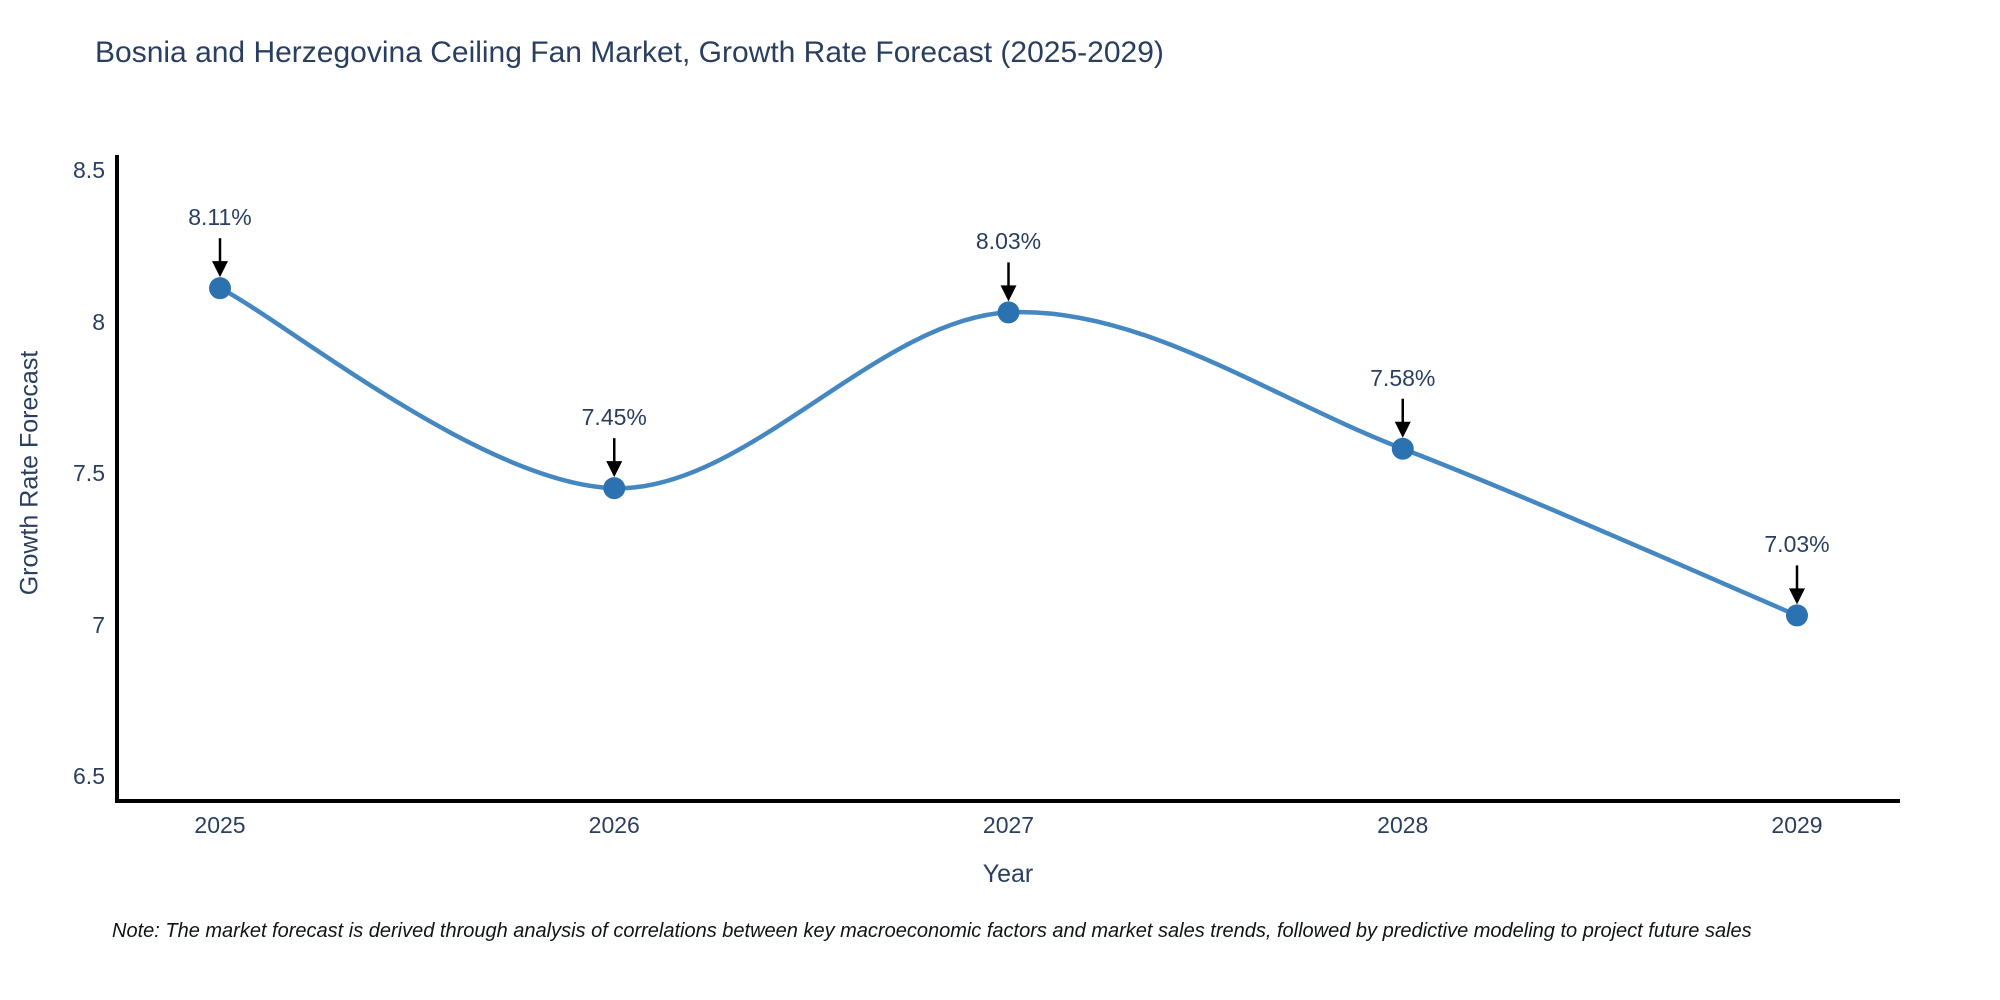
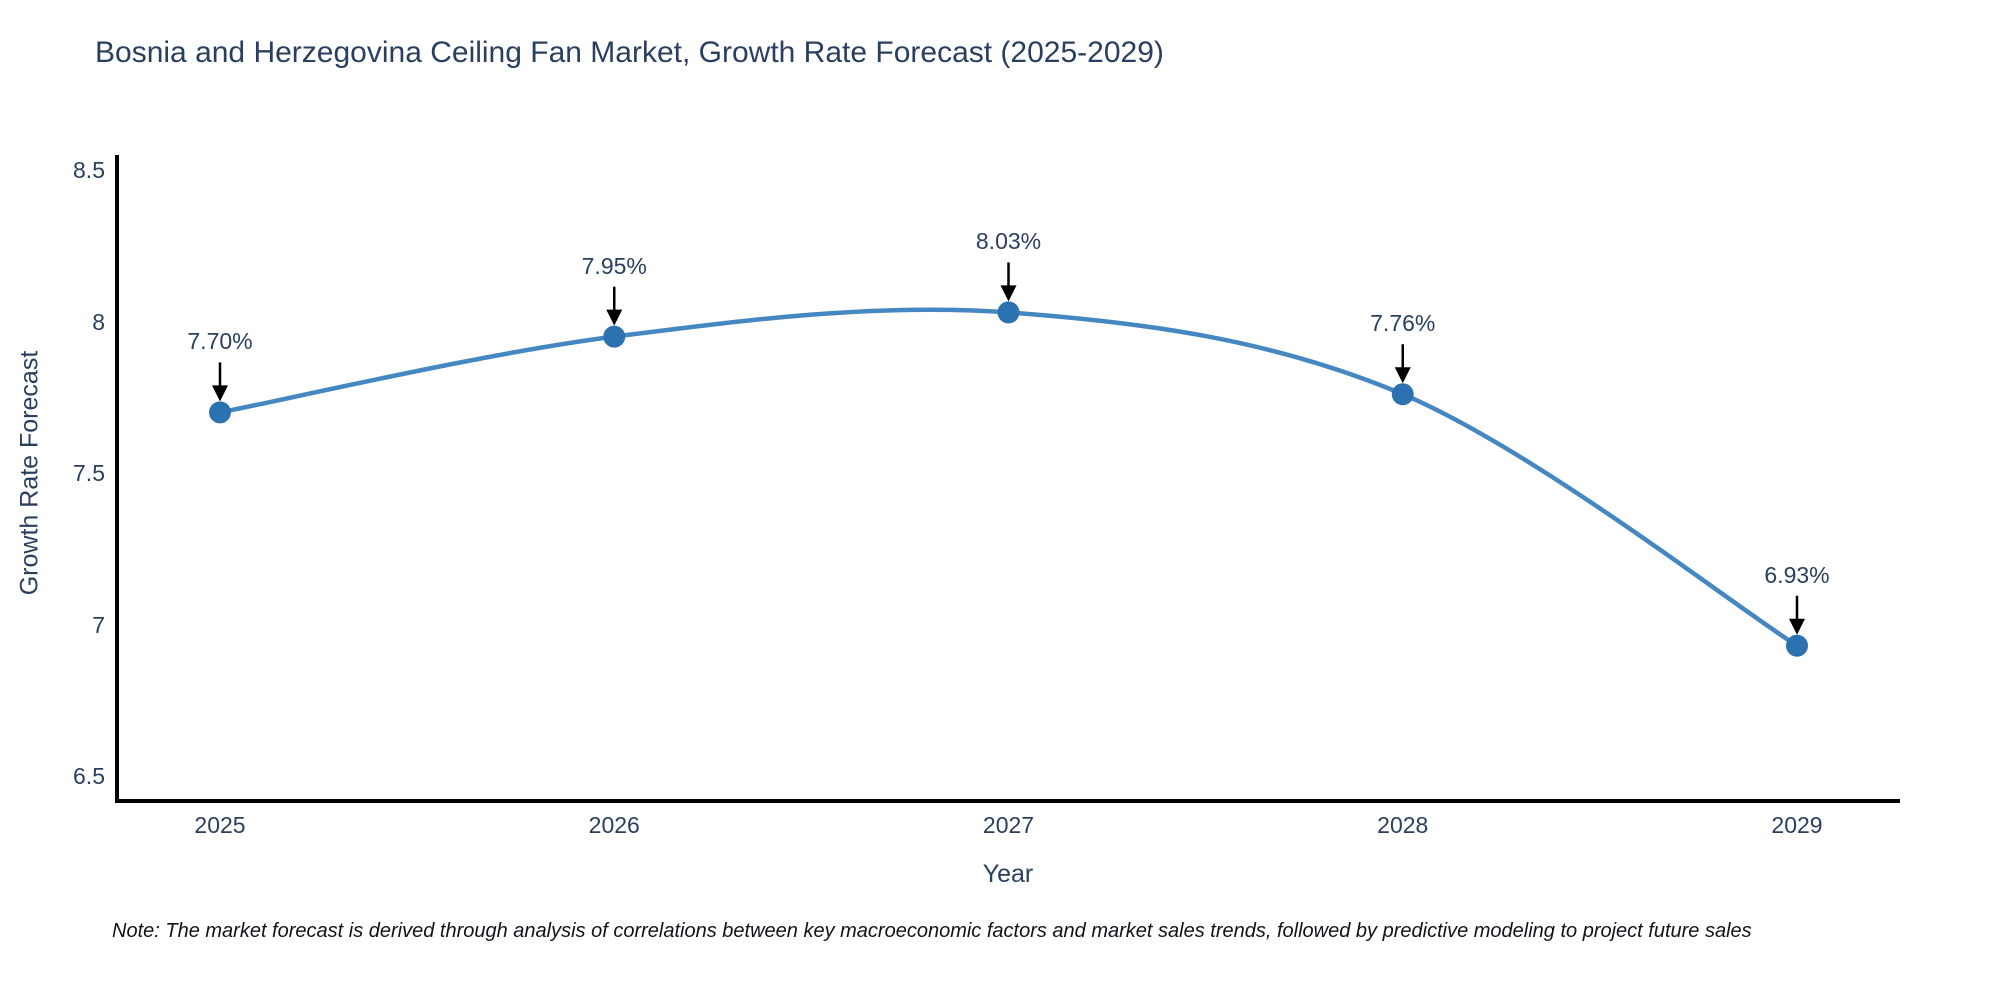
2025: 8.11% -> 7.70%
2026: 7.45% -> 7.95%
2028: 7.58% -> 7.76%
2029: 7.03% -> 6.93%
